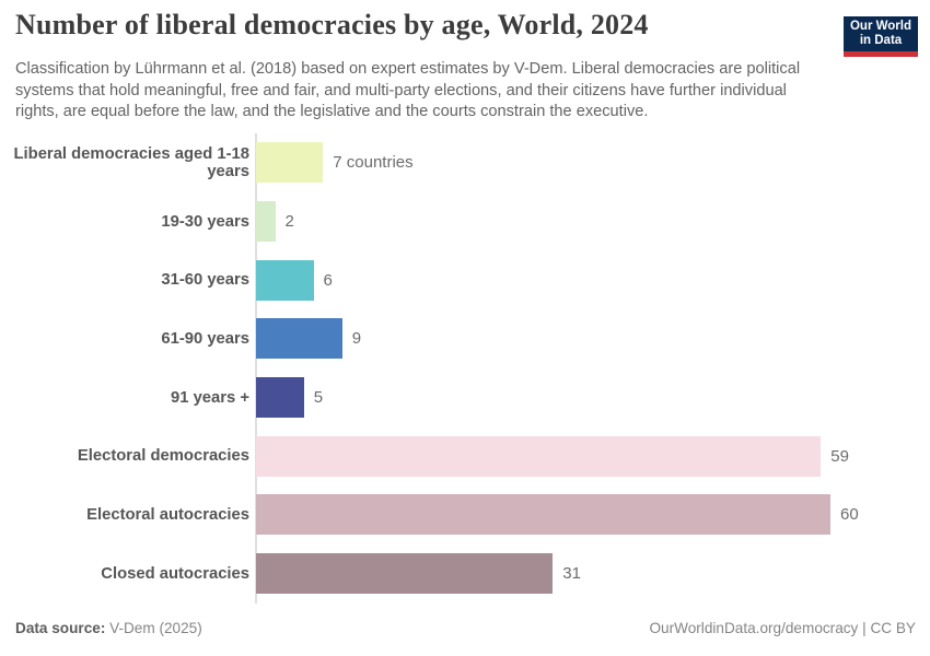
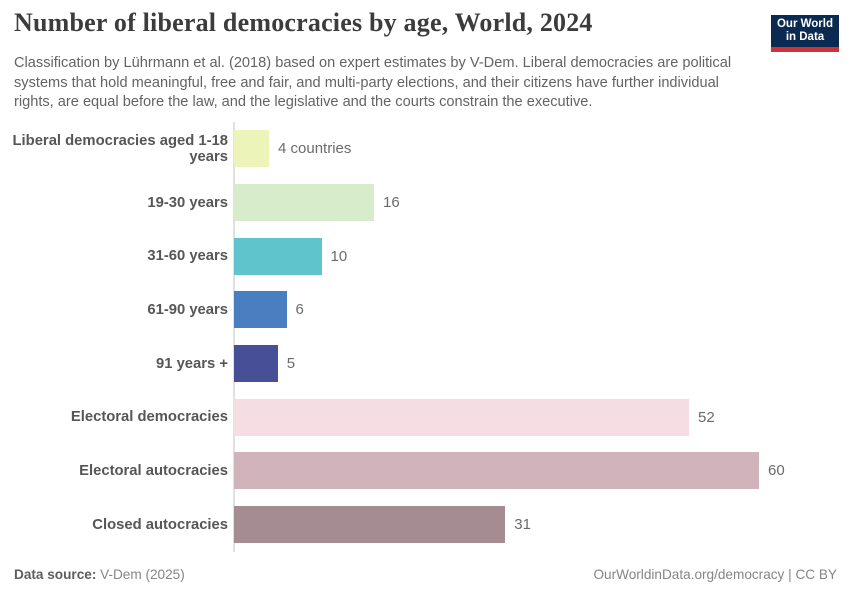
Liberal democracies aged 1-18 years: 7 -> 4
19-30 years: 2 -> 16
31-60 years: 6 -> 10
61-90 years: 9 -> 6
Electoral democracies: 59 -> 52
